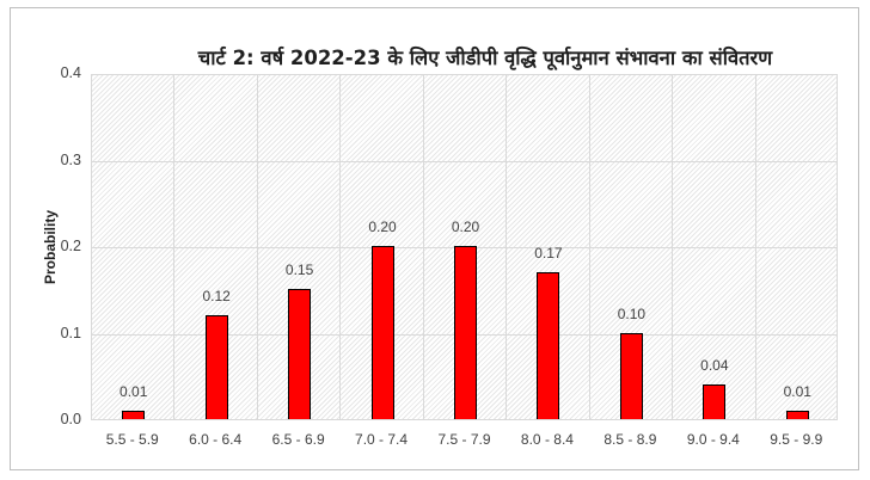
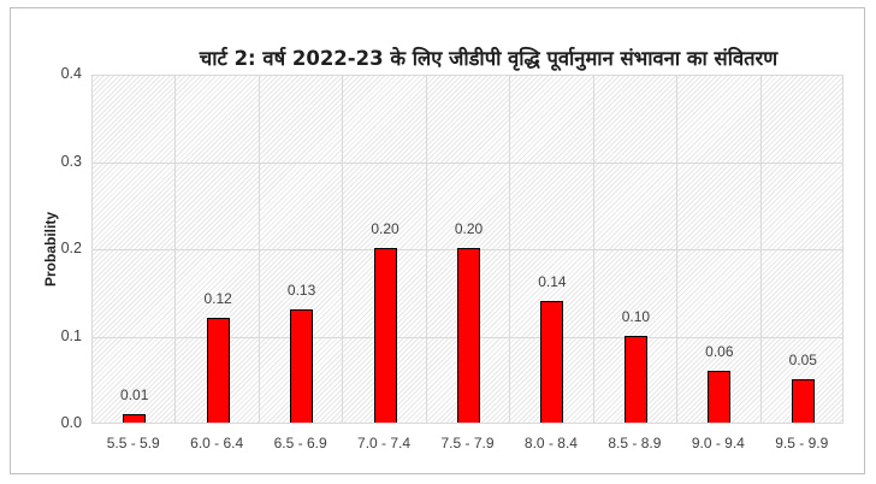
6.5 - 6.9: 0.15 -> 0.13
8.0 - 8.4: 0.17 -> 0.14
9.0 - 9.4: 0.04 -> 0.06
9.5 - 9.9: 0.01 -> 0.05
